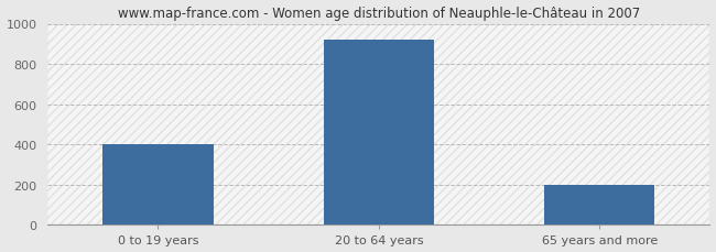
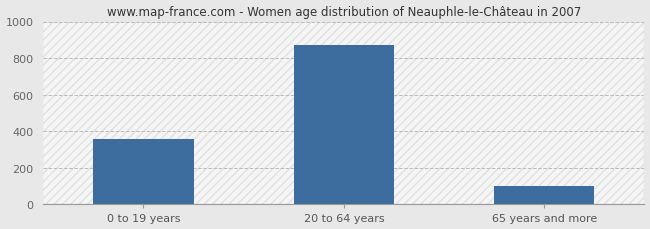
0 to 19 years: 400 -> 360
20 to 64 years: 920 -> 870
65 years and more: 200 -> 100
